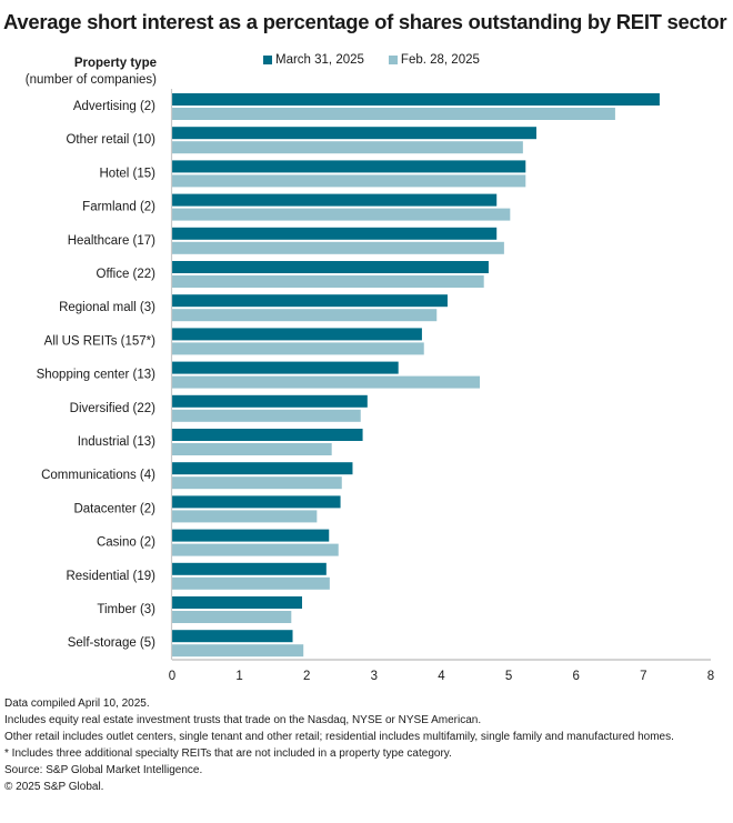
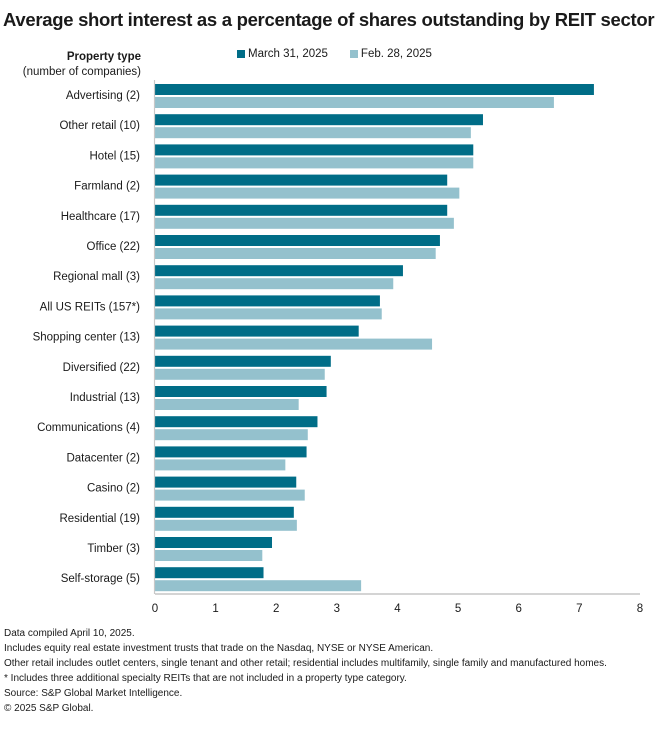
Feb. 28, 2025/Self-storage (5): 1.9 -> 3.4
